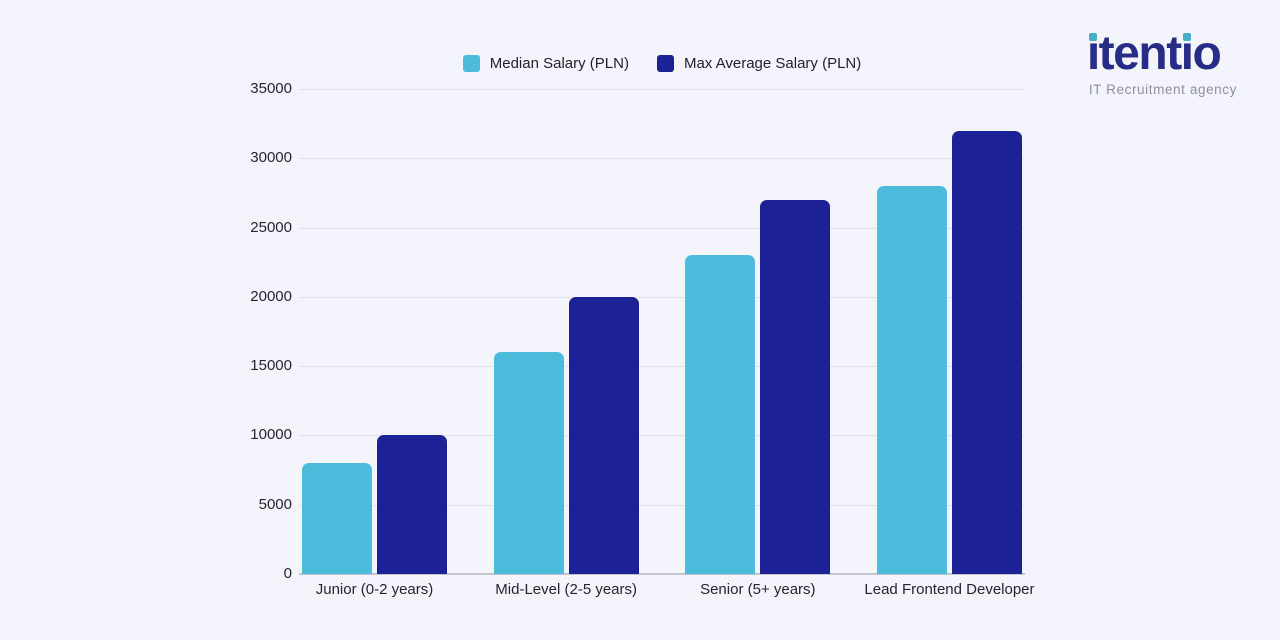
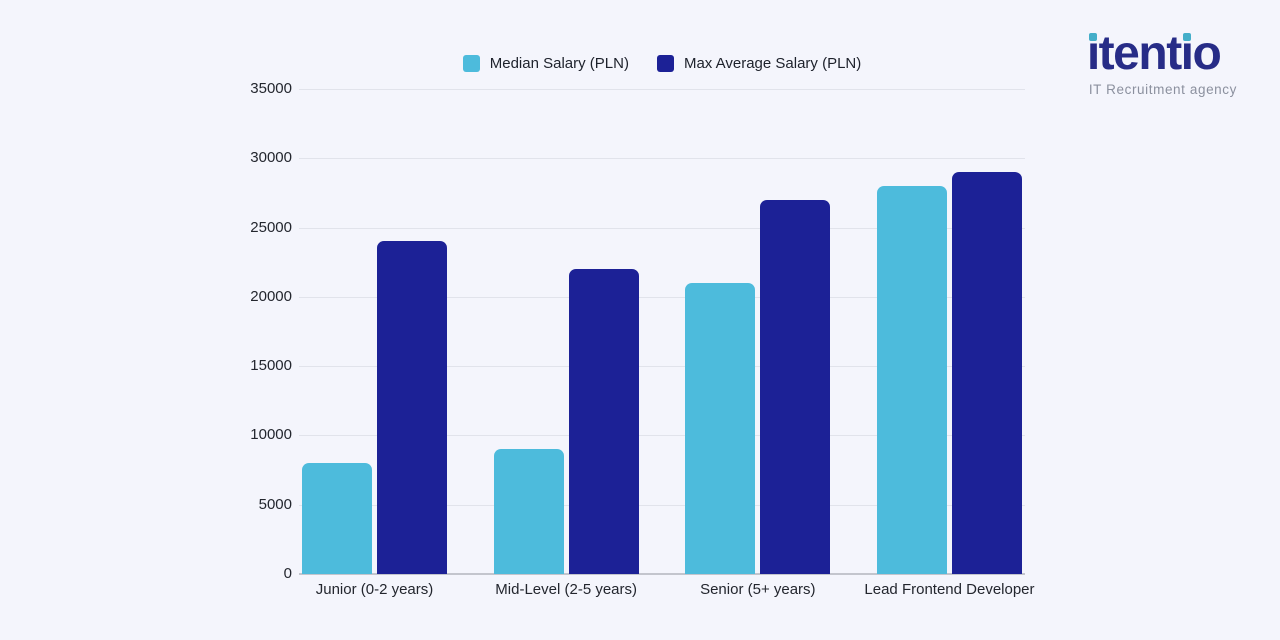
Max Average Salary (PLN)/Junior (0-2 years): 10000 -> 24000
Median Salary (PLN)/Mid-Level (2-5 years): 16000 -> 9000
Max Average Salary (PLN)/Mid-Level (2-5 years): 20000 -> 22000
Median Salary (PLN)/Senior (5+ years): 23000 -> 21000
Max Average Salary (PLN)/Lead Frontend Developer: 32000 -> 29000
